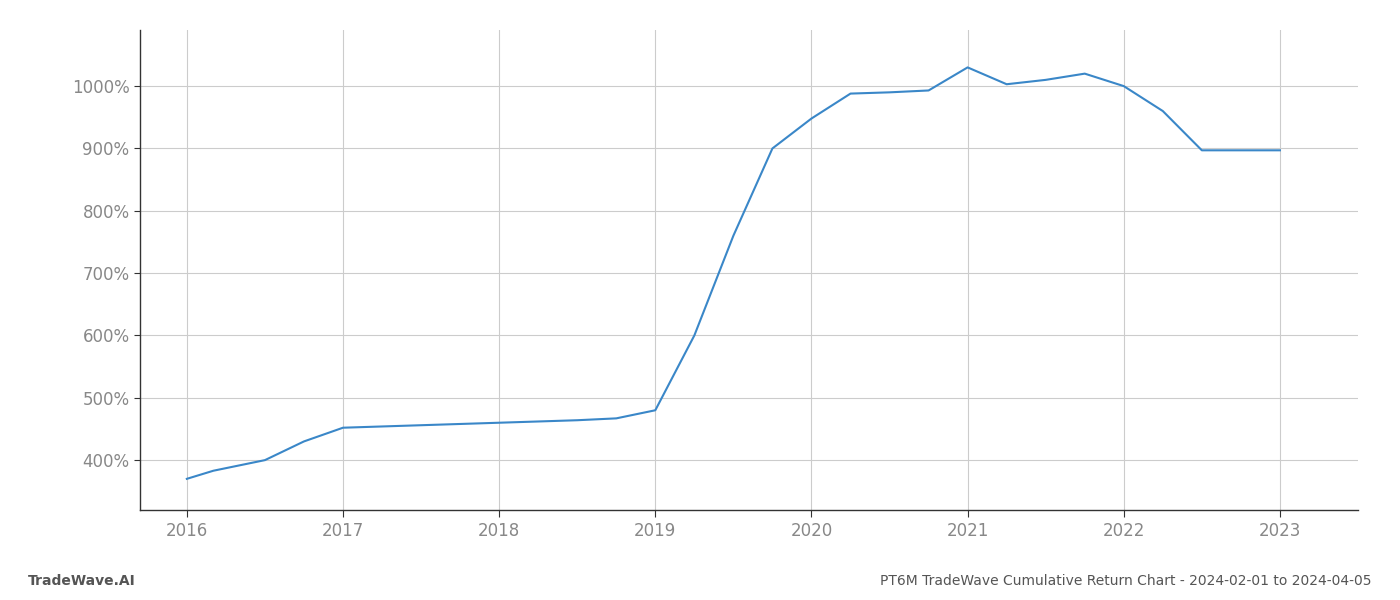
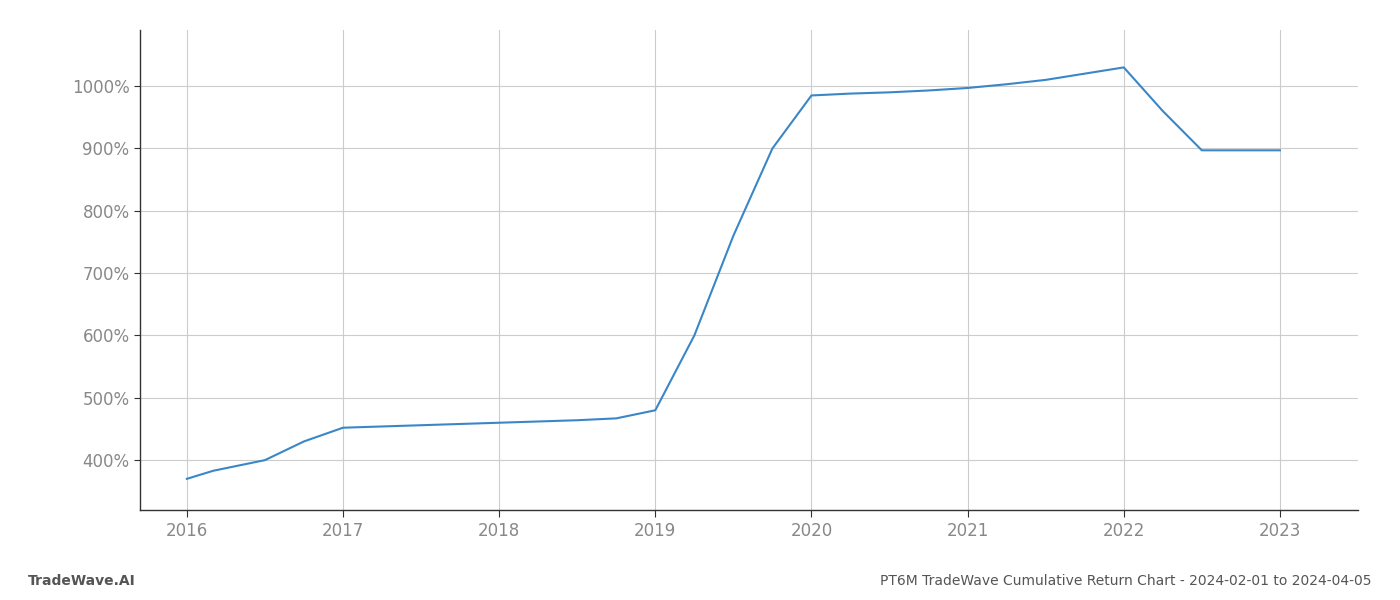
2020: 948% -> 985%
2021: 1030% -> 997%
2022: 1000% -> 1030%
